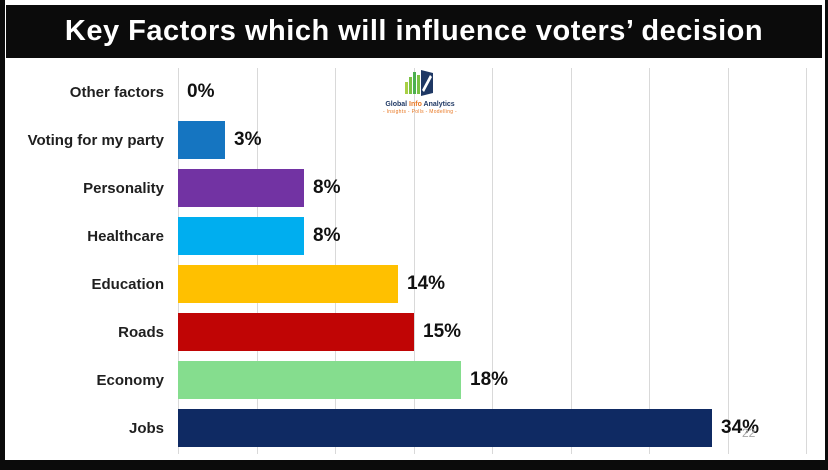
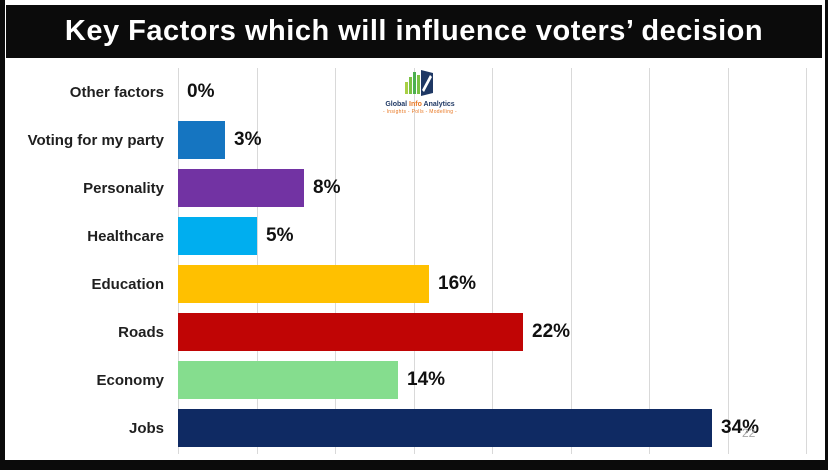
Healthcare: 8% -> 5%
Education: 14% -> 16%
Roads: 15% -> 22%
Economy: 18% -> 14%
